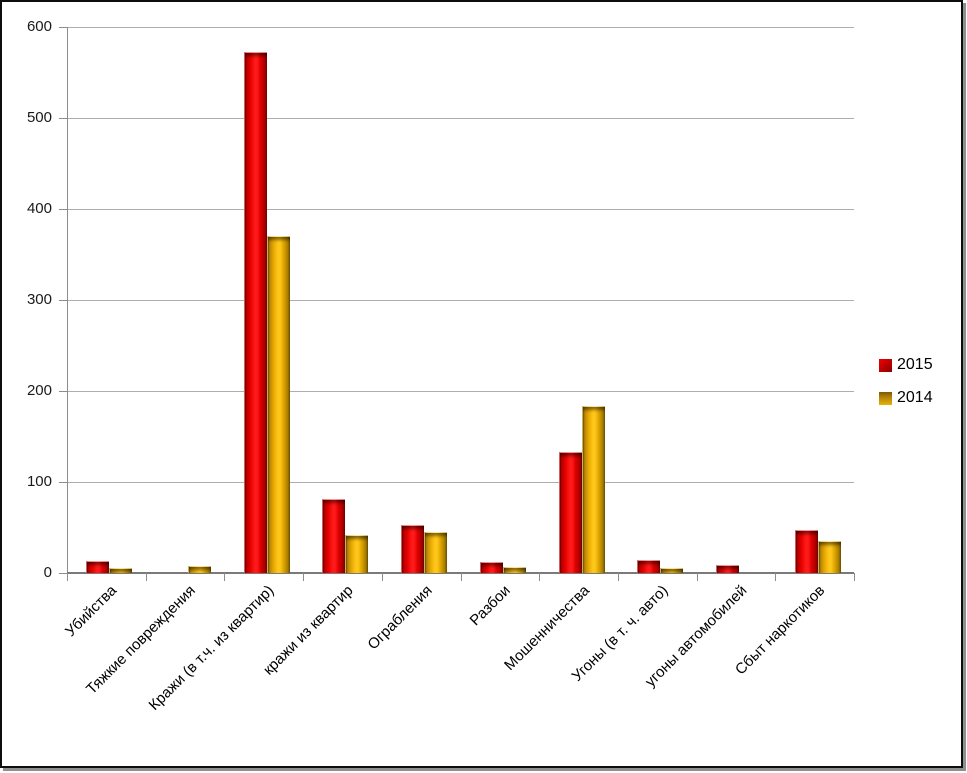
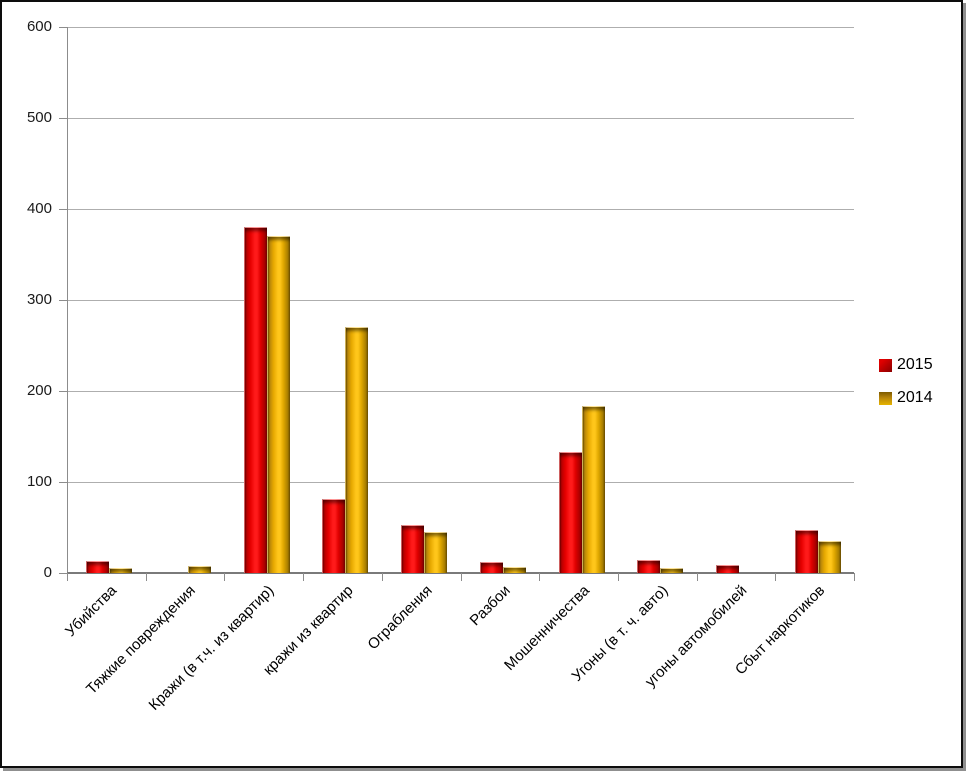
2015/Кражи (в т.ч. из квартир): 570 -> 380
2014/кражи из квартир: 40 -> 270
